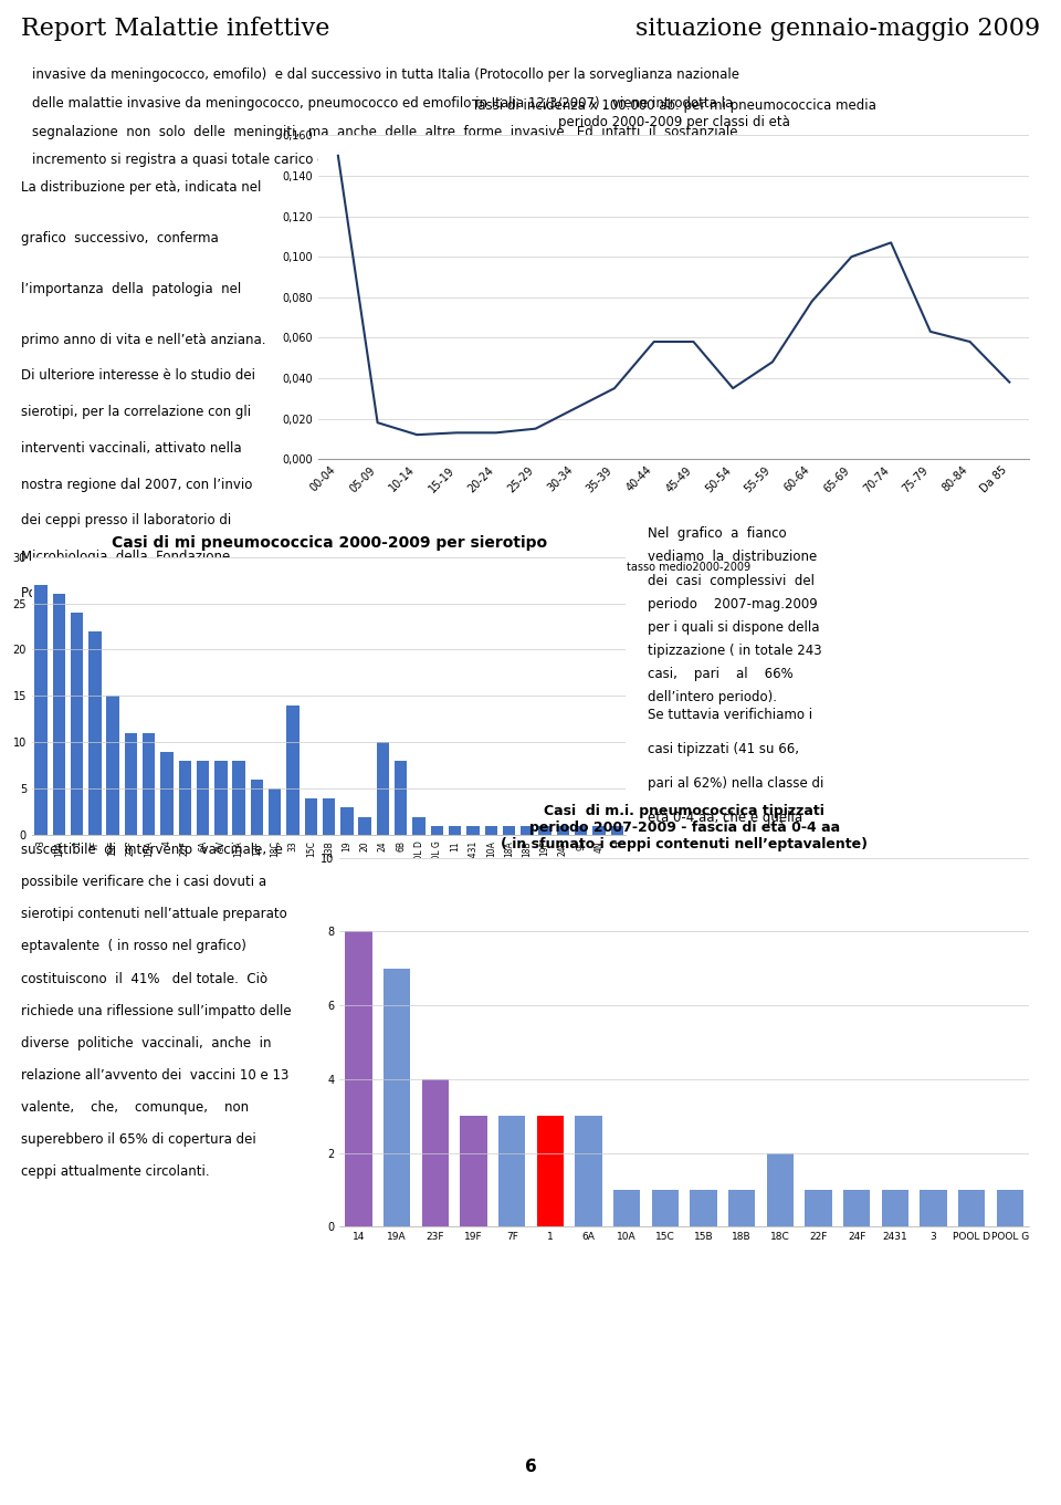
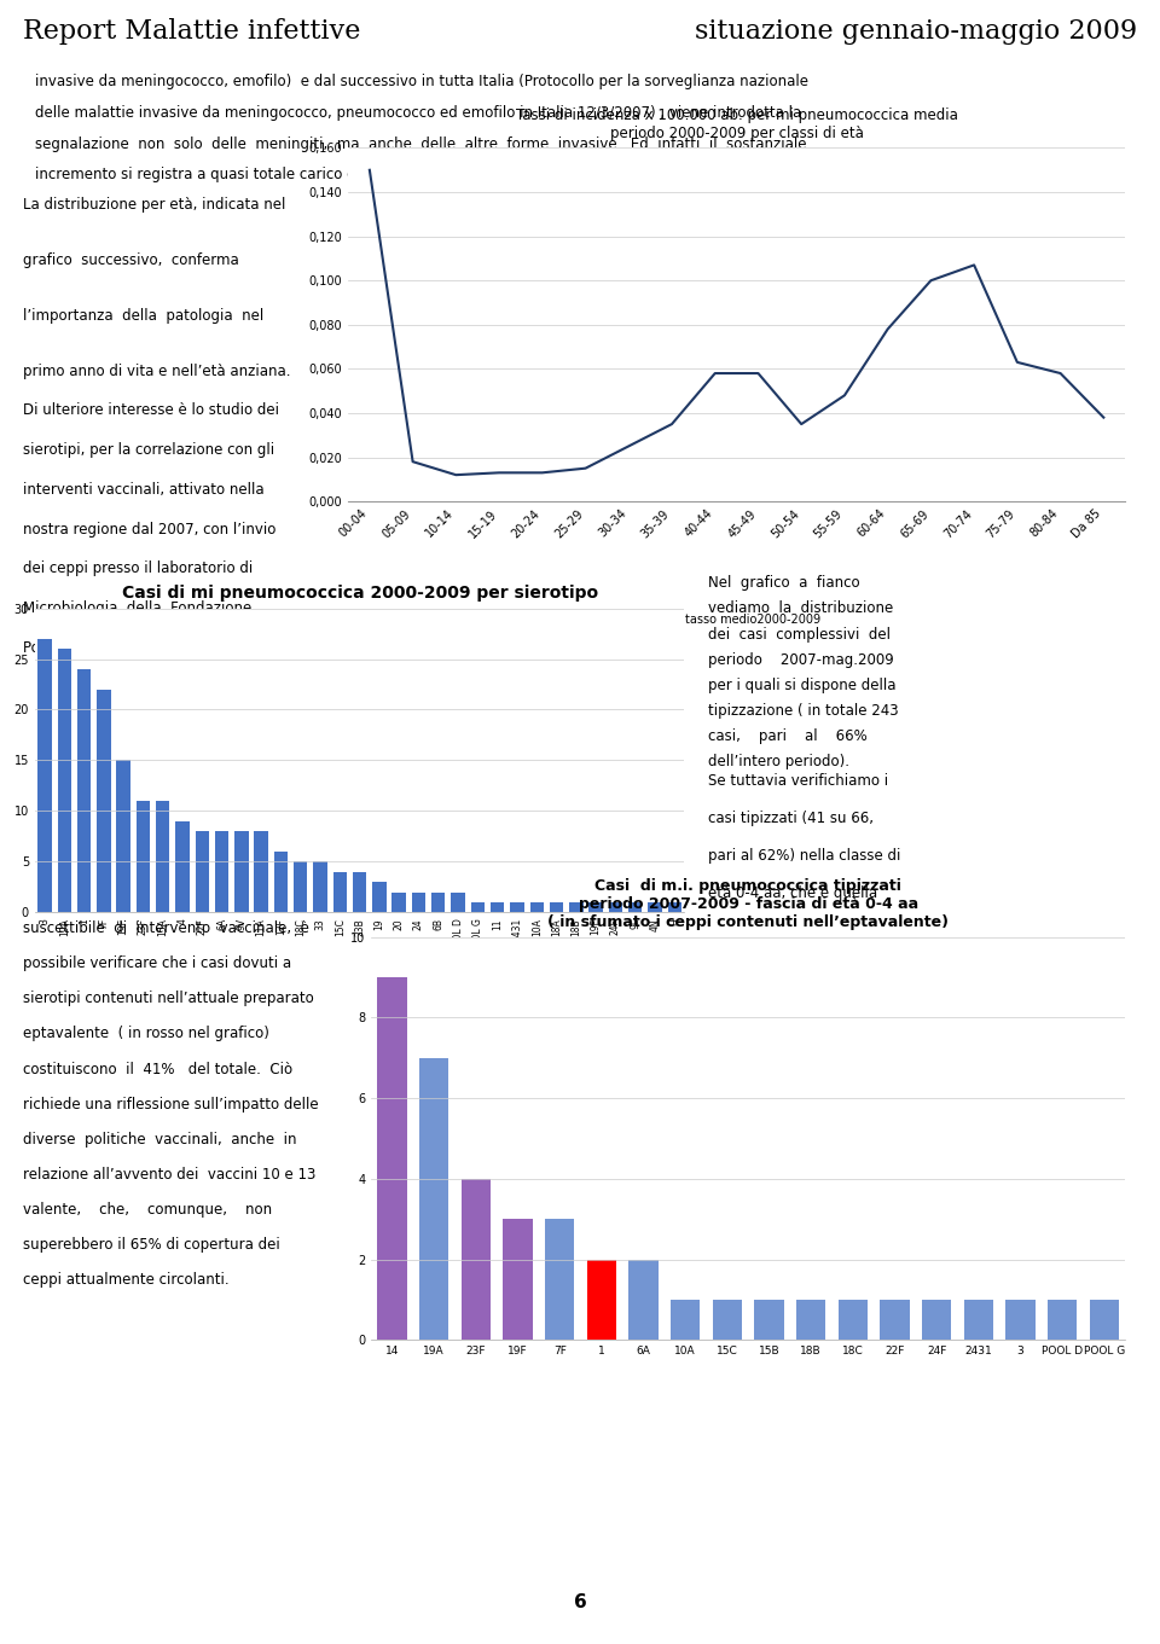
Casi di mi pneumococcica 2000-2009 per sierotipo/33: 14 -> 5
Casi di mi pneumococcica 2000-2009 per sierotipo/24: 10 -> 2
Casi di mi pneumococcica 2000-2009 per sierotipo/6B: 8 -> 2
14: 8 -> 9
1: 3 -> 2
6A: 3 -> 2
18C: 2 -> 1
